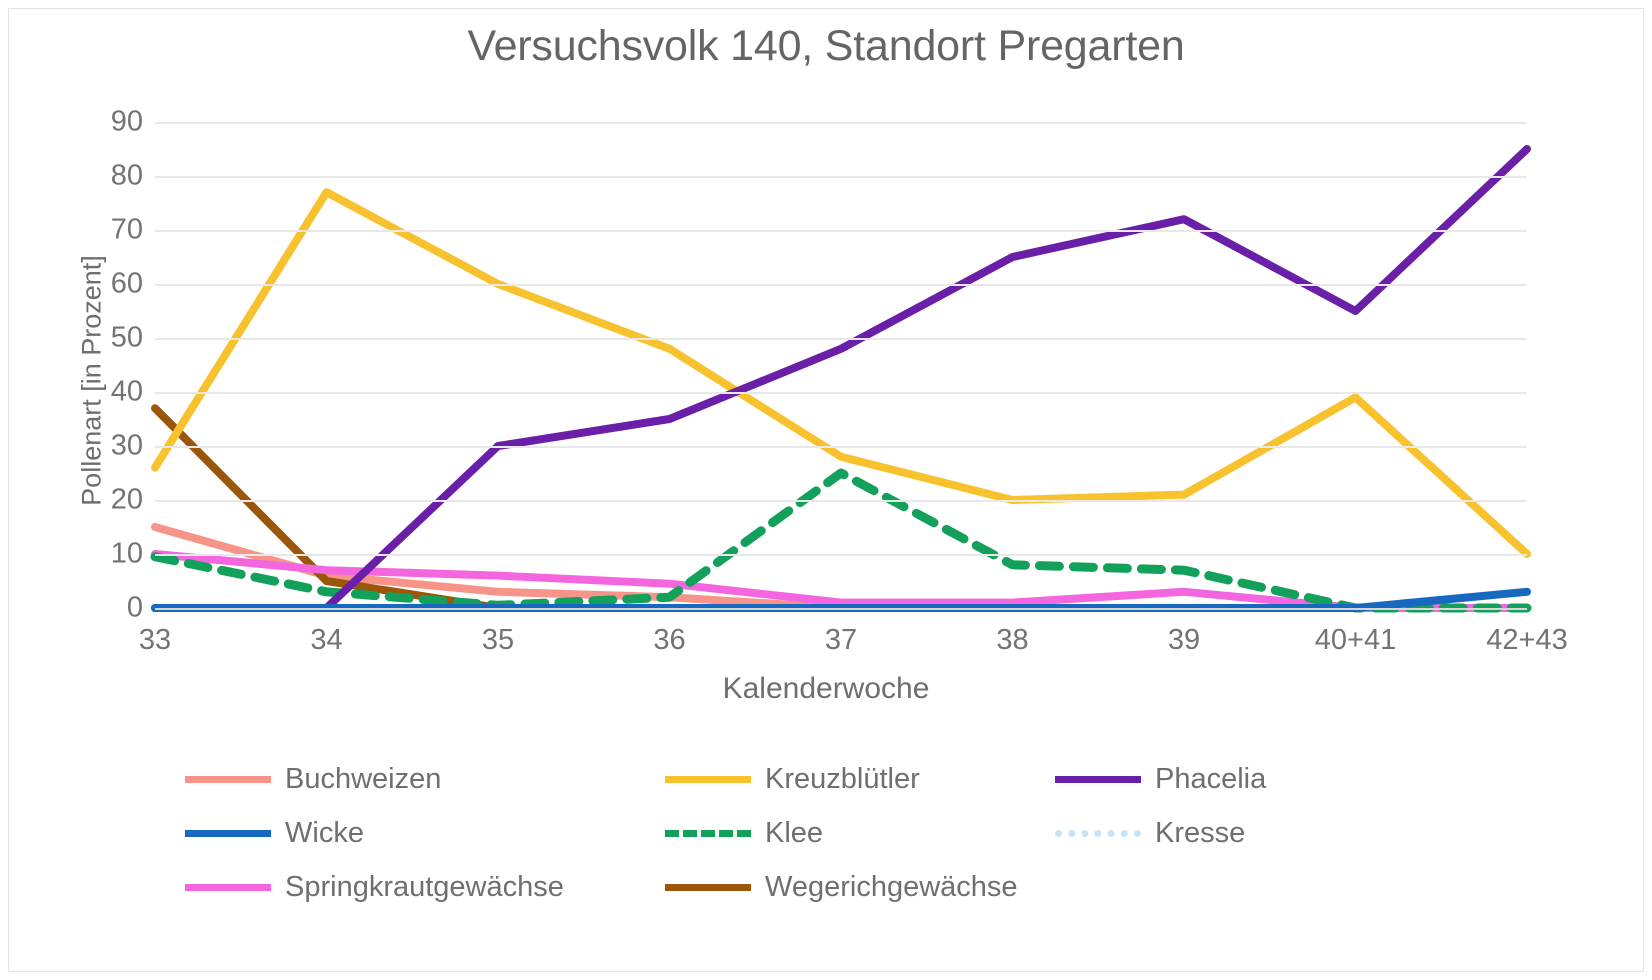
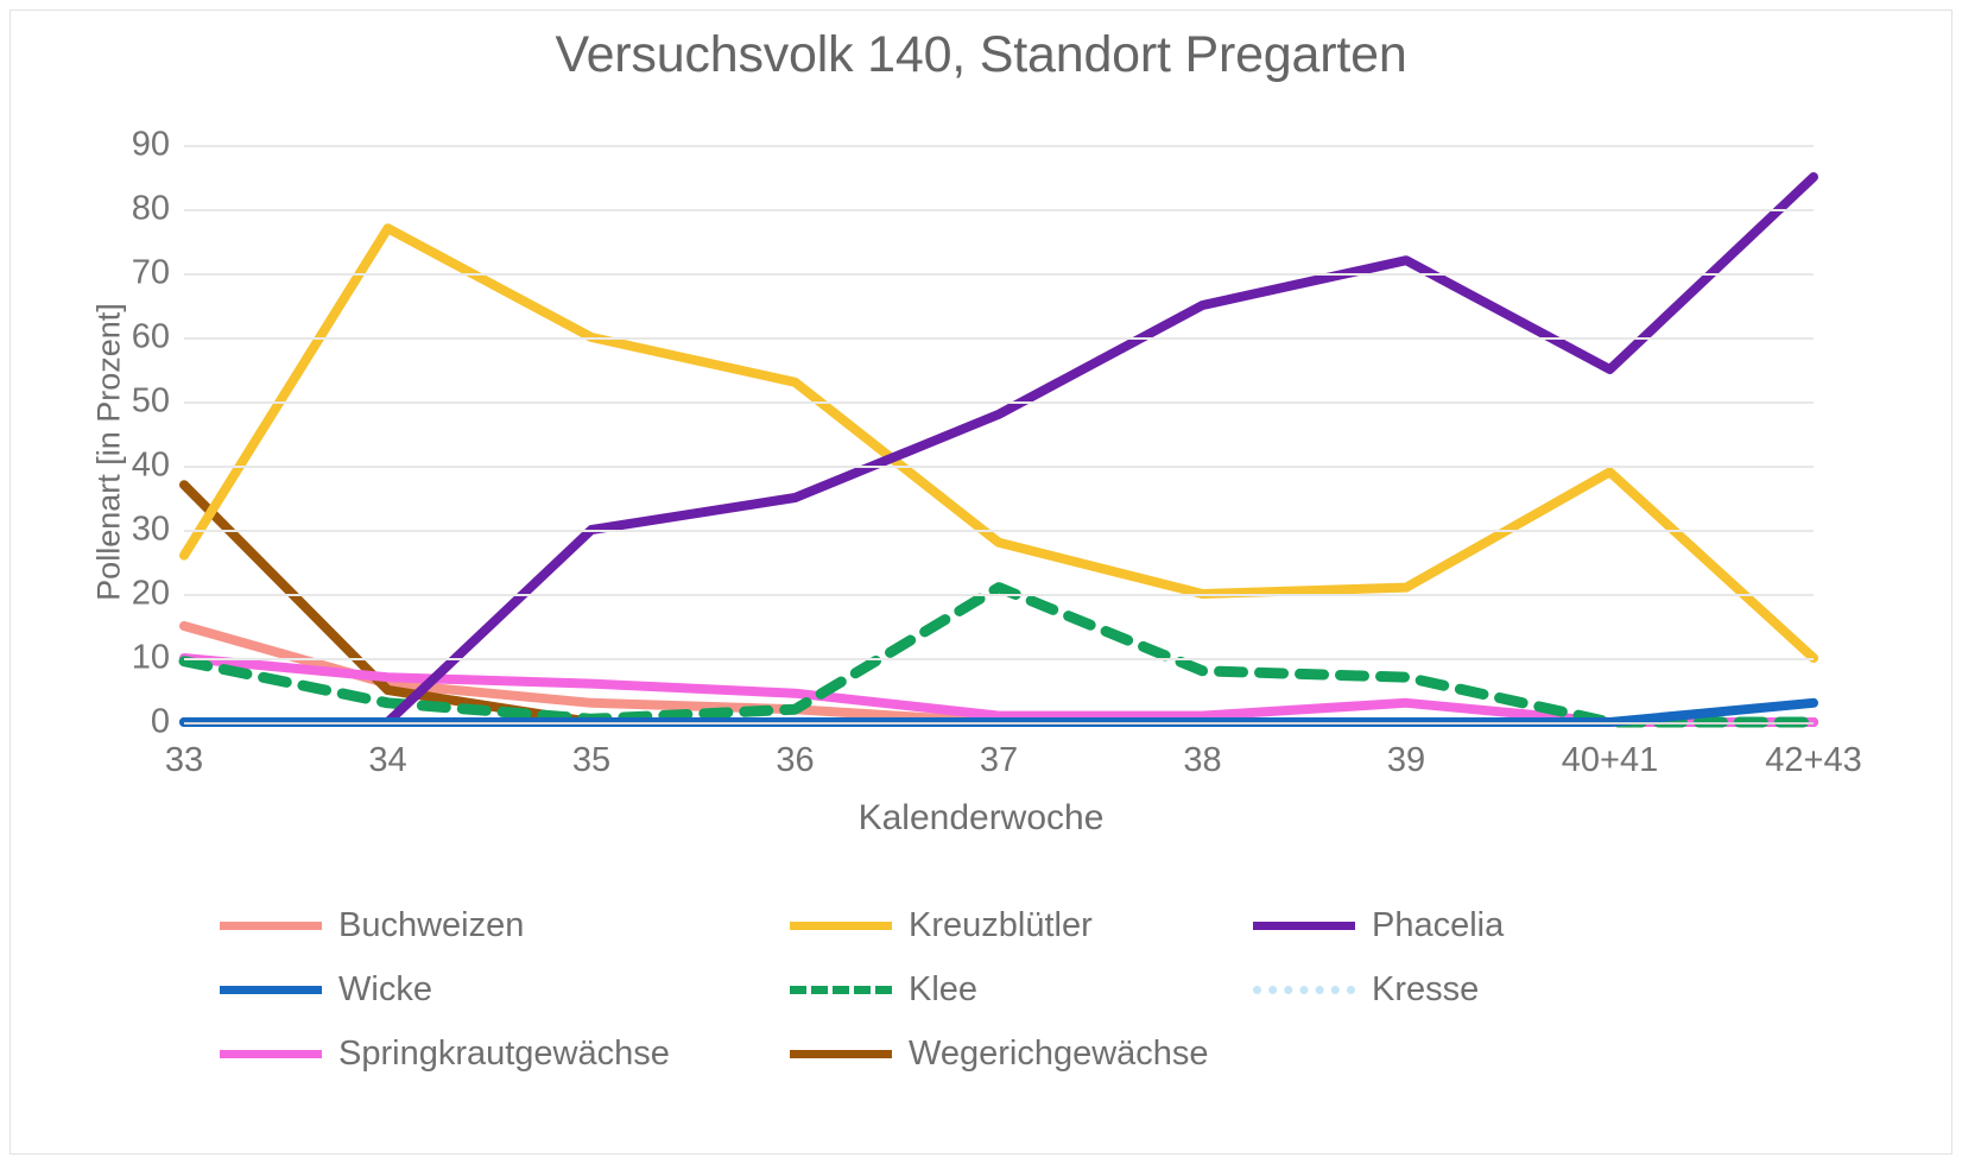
Kreuzblütler/36: 48 -> 53
Klee/37: 25 -> 21
